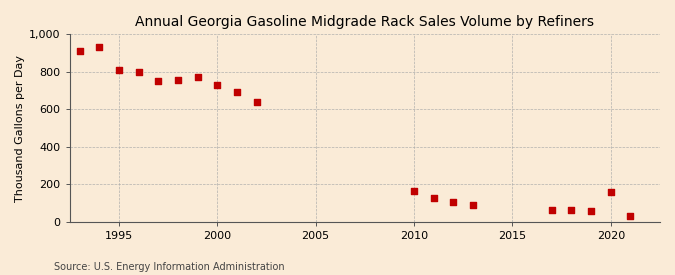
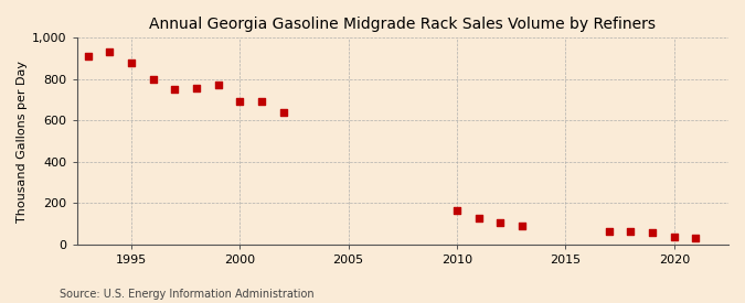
1995: 810 -> 880
2000: 730 -> 690
2020: 160 -> 40
